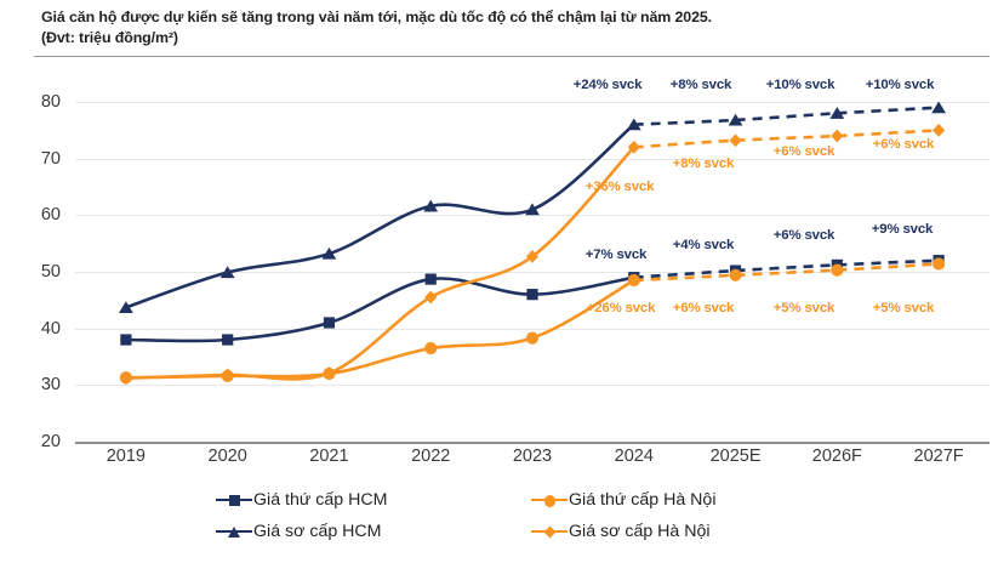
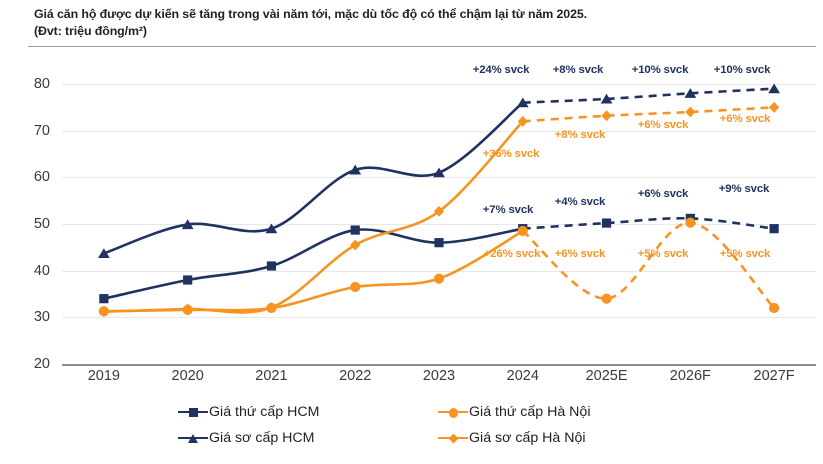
Giá thứ cấp HCM/2019: 38 -> 34
Giá sơ cấp HCM/2021: 53 -> 49
Giá thứ cấp Hà Nội/2025E: 49 -> 34
Giá thứ cấp HCM/2027F: 52 -> 49
Giá thứ cấp Hà Nội/2027F: 51 -> 32
